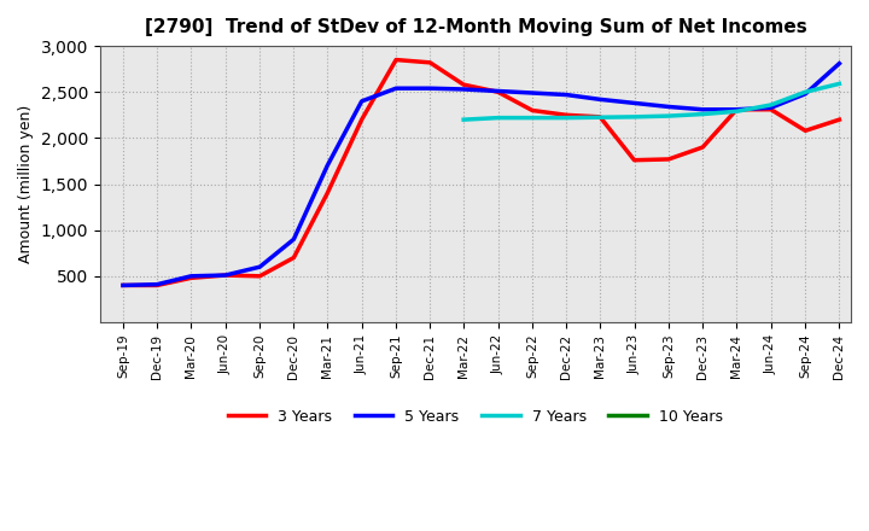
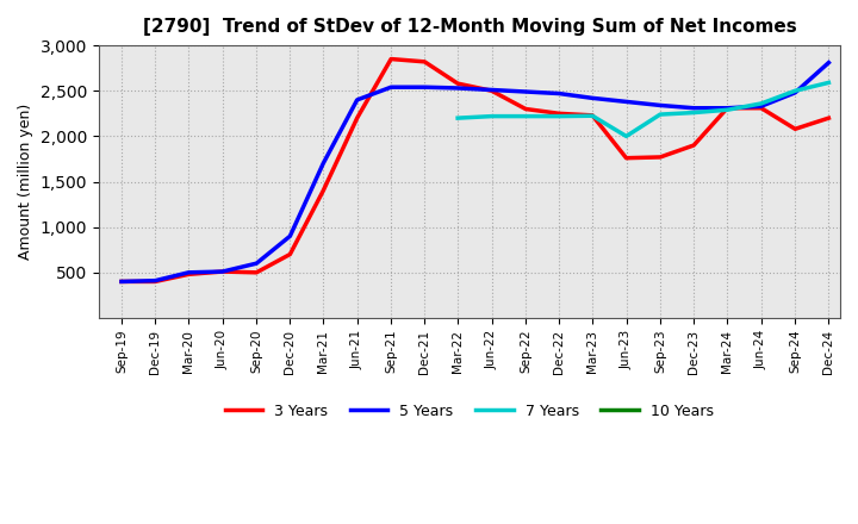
7 Years/Jun-23: 2,230 -> 2,000
